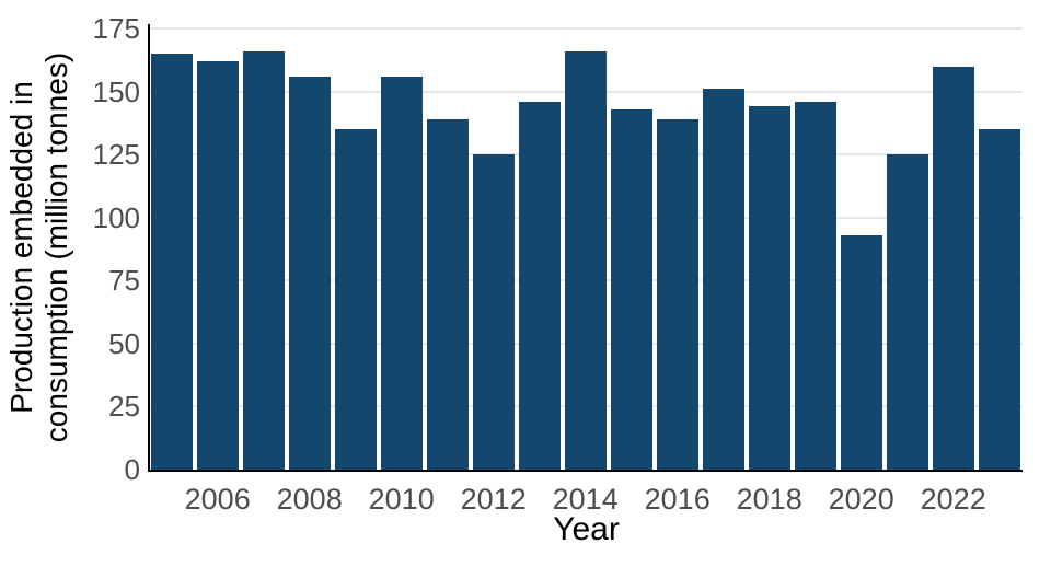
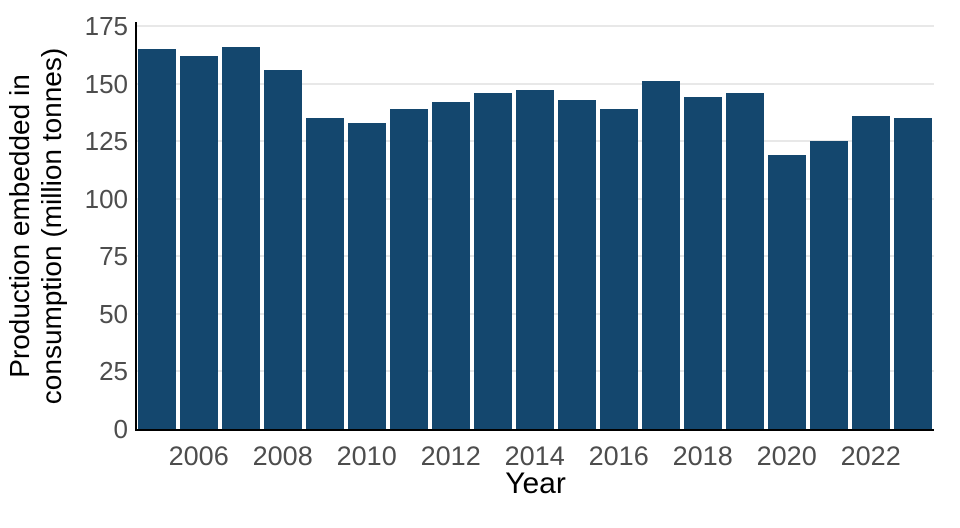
2010: 156 -> 133
2012: 125 -> 142
2014: 166 -> 147
2020: 93 -> 119
2022: 160 -> 136
